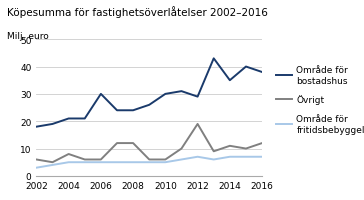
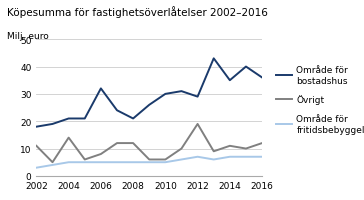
Övrigt/2002: 6 -> 11
Övrigt/2004: 8 -> 14
Område för bostadshus/2006: 30 -> 32
Övrigt/2006: 6 -> 8
Område för bostadshus/2008: 24 -> 21
Område för bostadshus/2016: 38 -> 36
